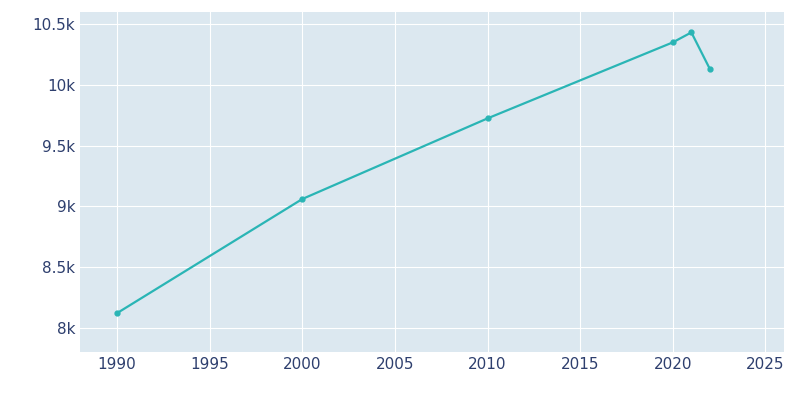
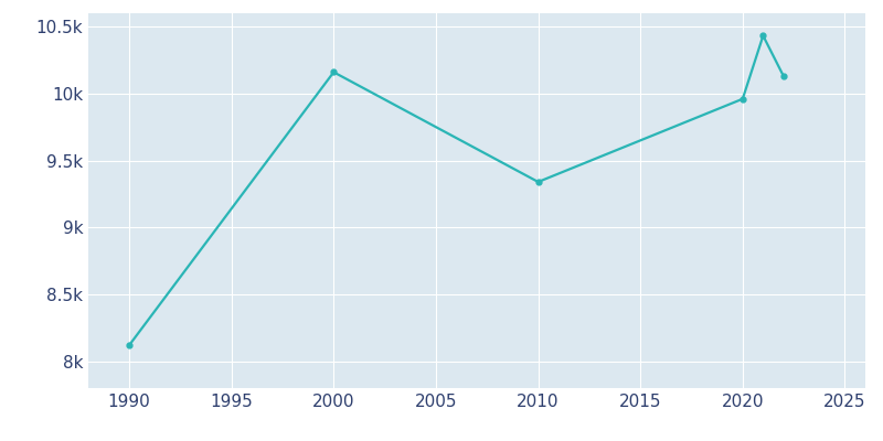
2000: 9.06k -> 10.16k
2010: 9.72k -> 9.34k
2020: 10.35k -> 9.96k
